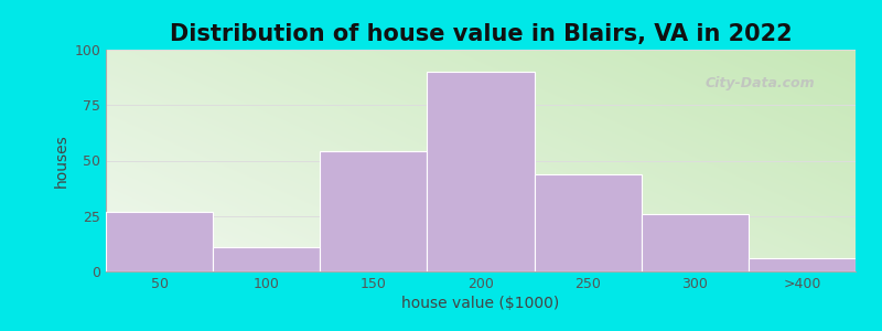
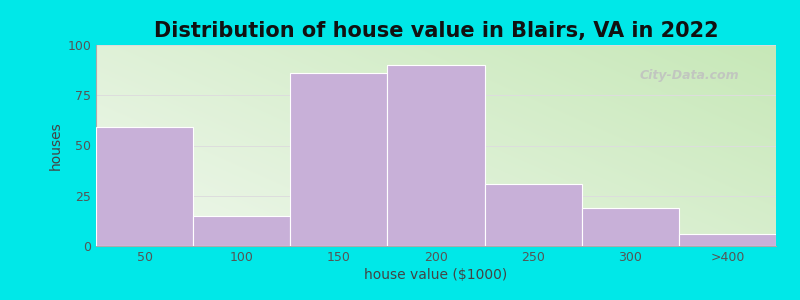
50: 27 -> 59
100: 11 -> 15
150: 54 -> 86
250: 44 -> 31
300: 26 -> 19
